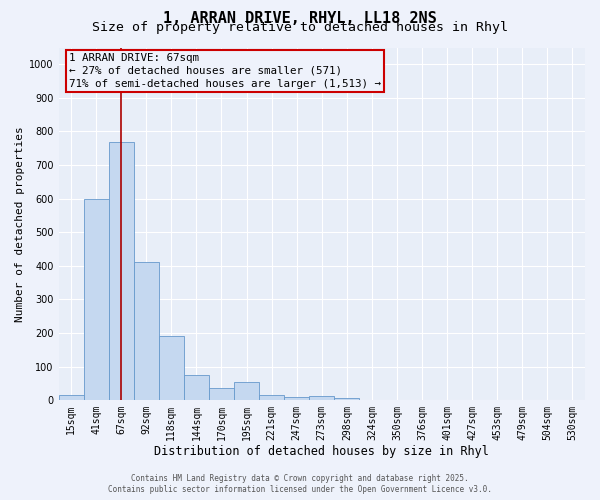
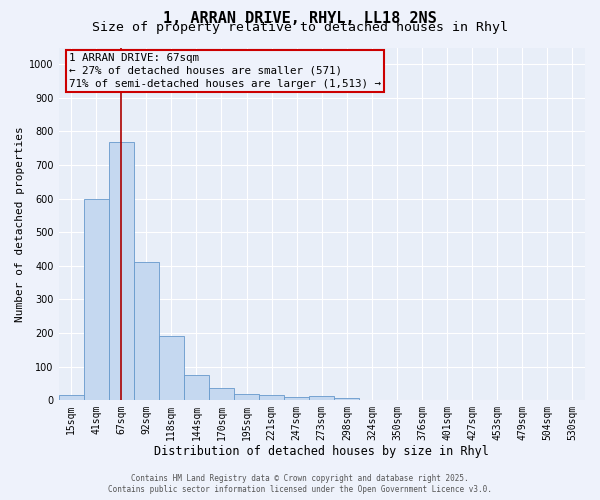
195sqm: 55 -> 18
